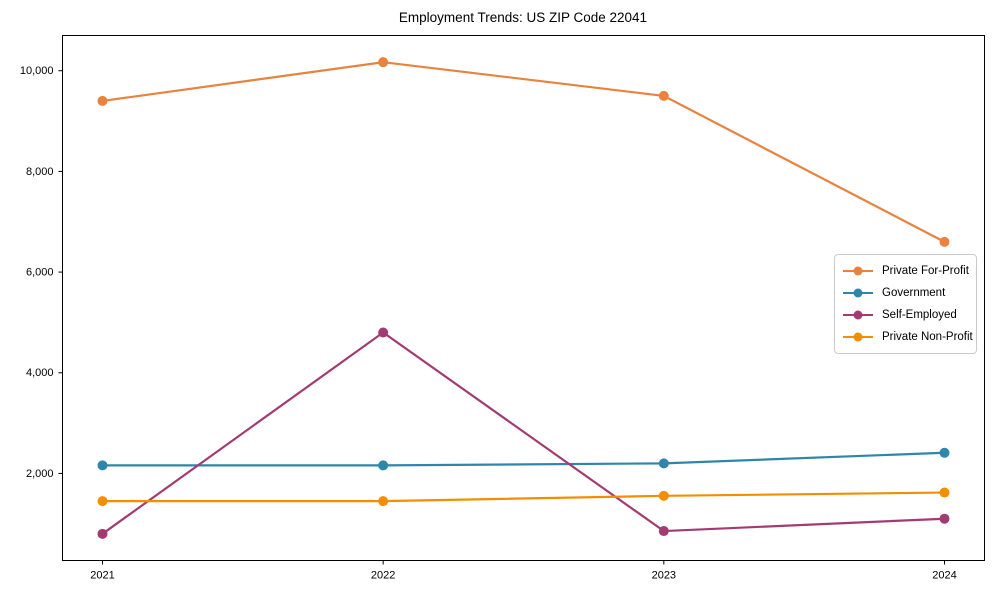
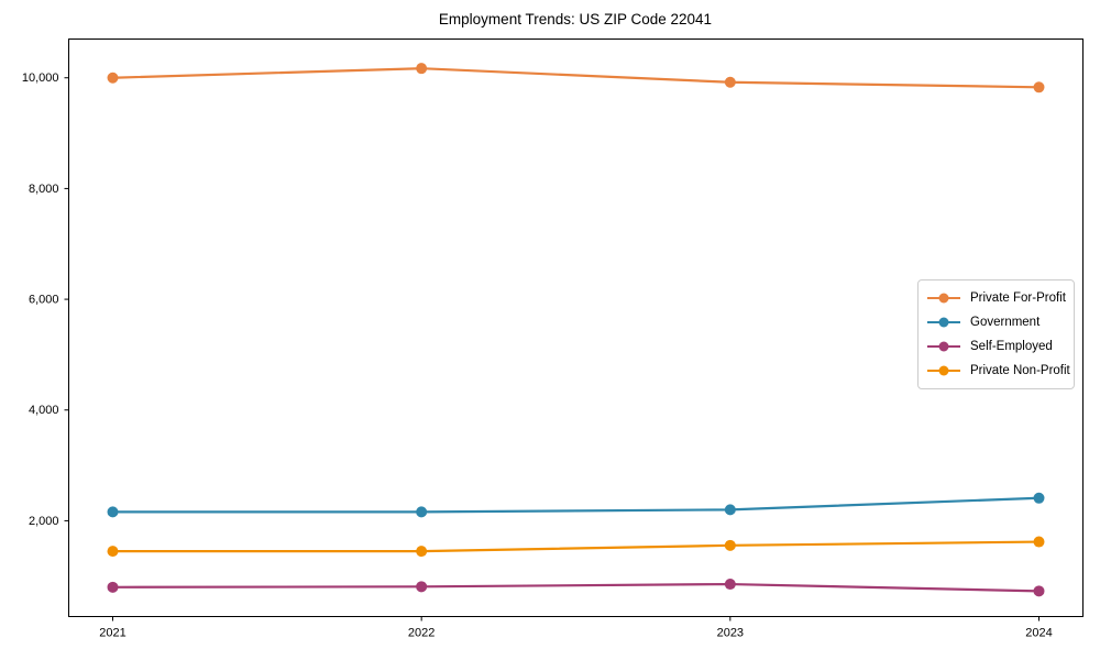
Private For-Profit/2021: 9400 -> 10000
Self-Employed/2022: 4800 -> 800
Private For-Profit/2023: 9500 -> 9900
Private For-Profit/2024: 6600 -> 9800
Self-Employed/2024: 1100 -> 700
